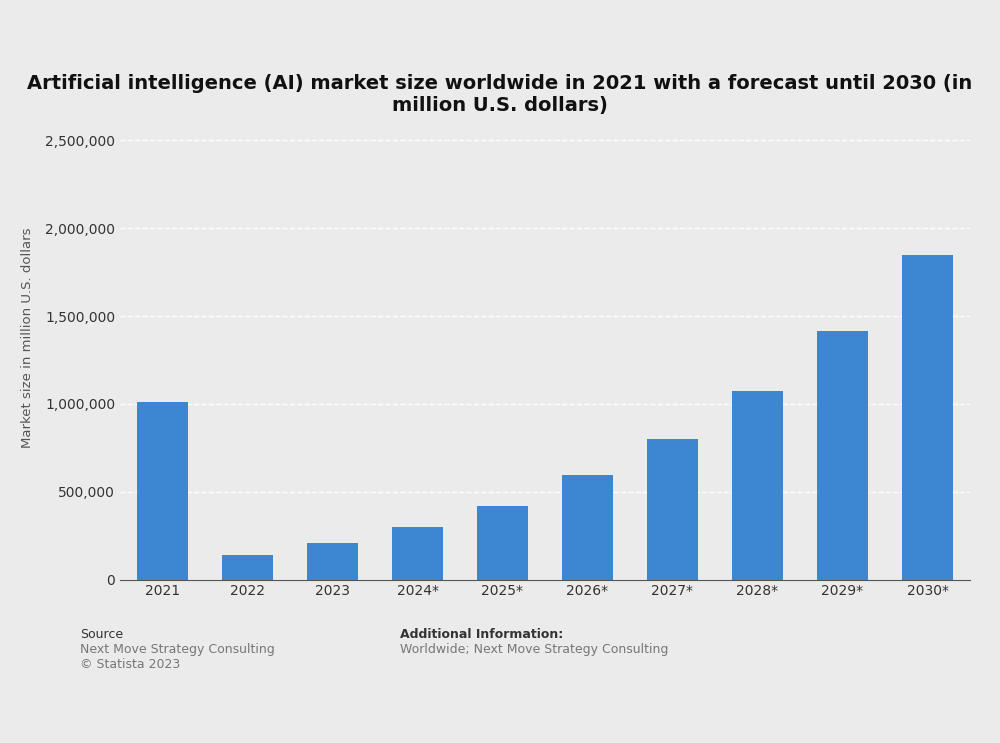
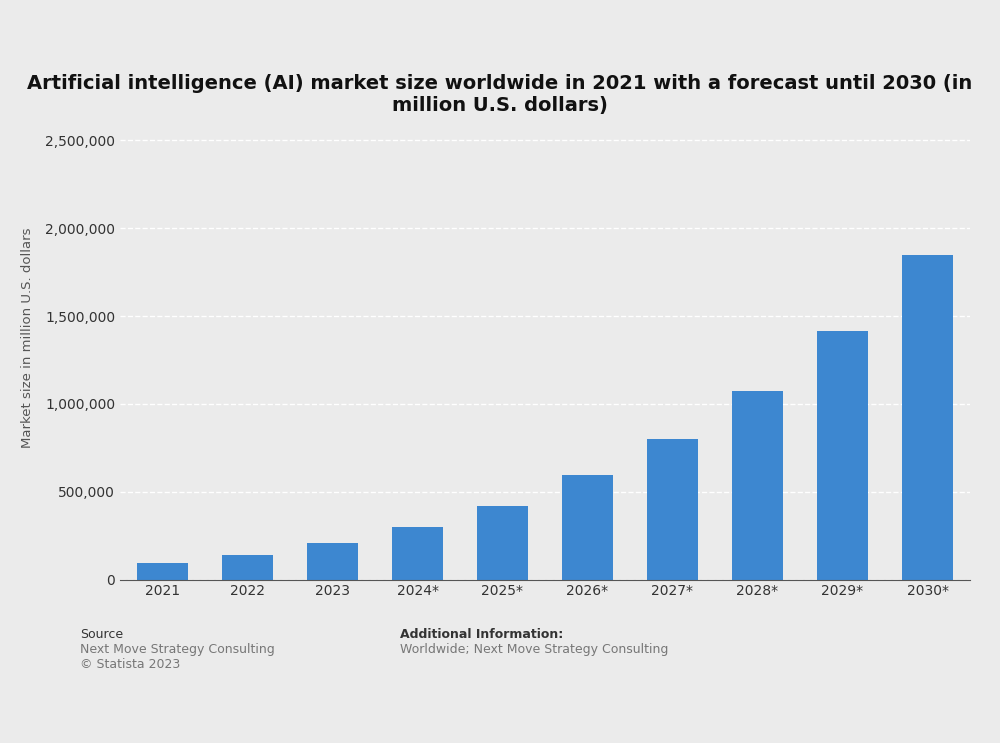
2021: 1,010,000 -> 90,000
